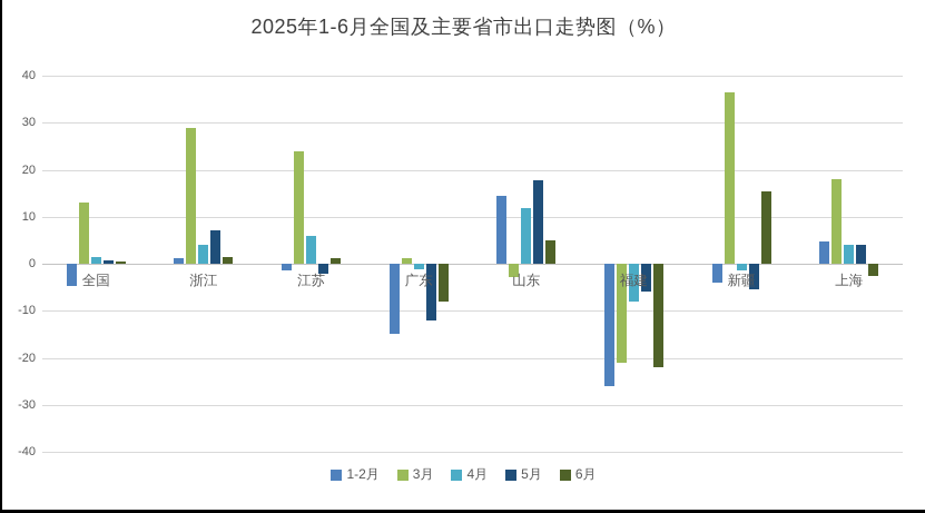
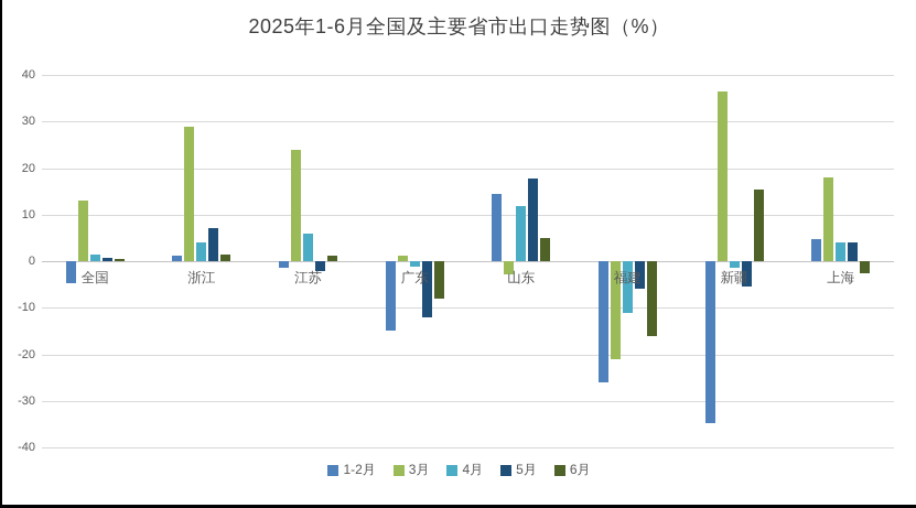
4月/福建: -8 -> -11
6月/福建: -22 -> -16
1-2月/新疆: -4 -> -35
